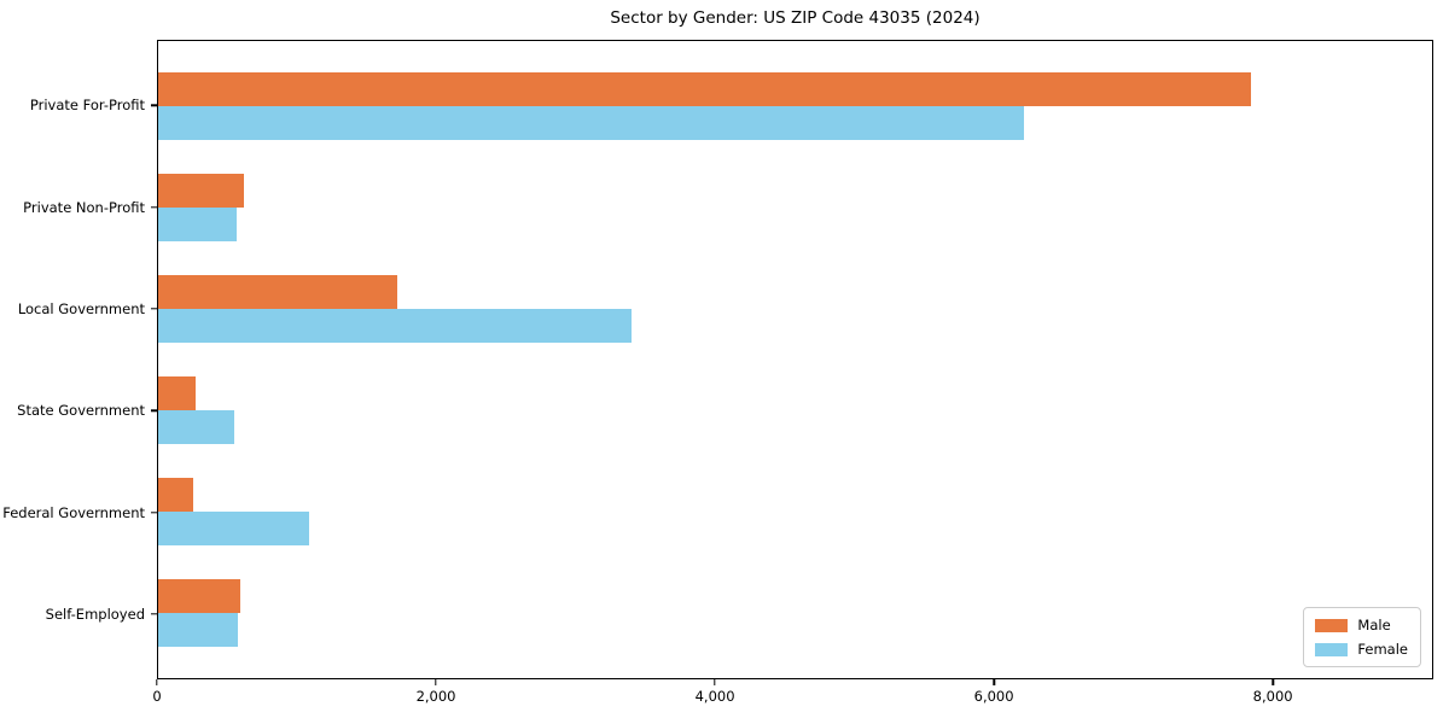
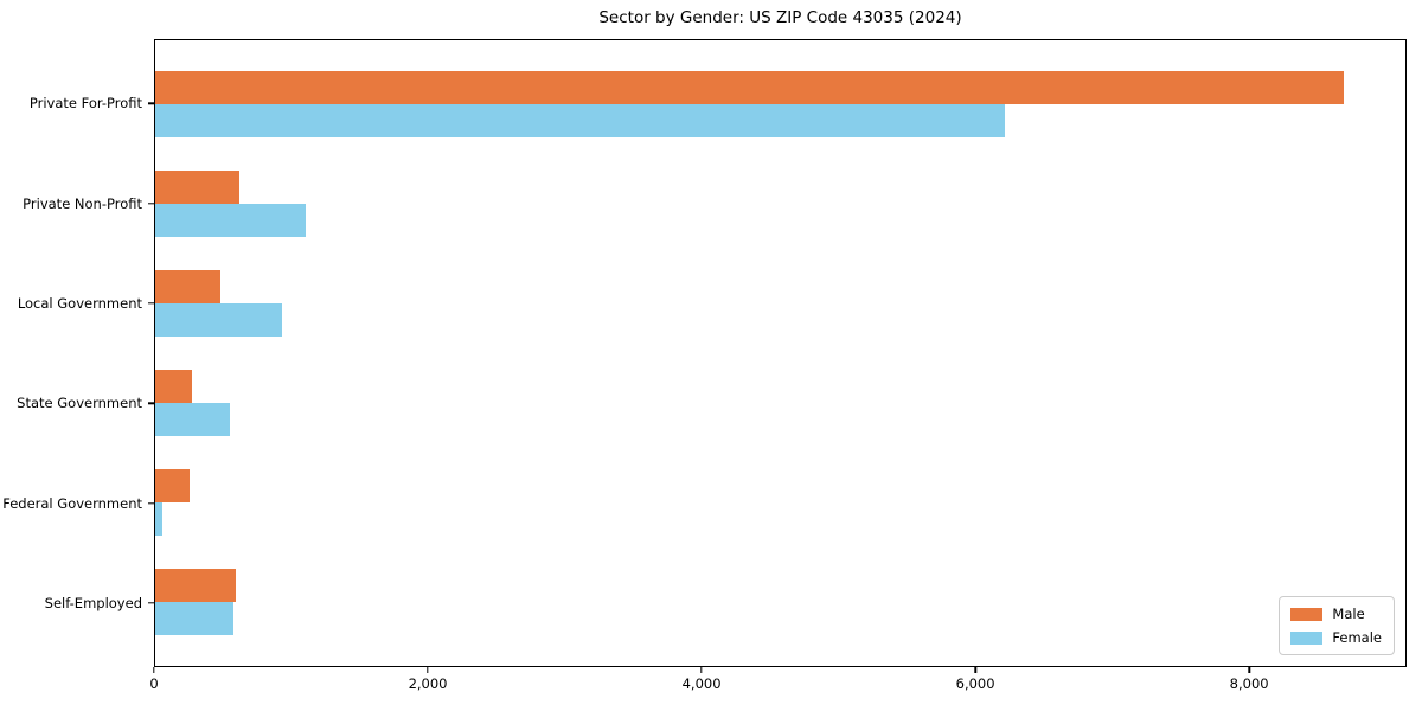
Male/Private For-Profit: 7850 -> 8700
Female/Private Non-Profit: 560 -> 1100
Male/Local Government: 1720 -> 480
Female/Local Government: 3400 -> 930
Female/Federal Government: 1080 -> 50
